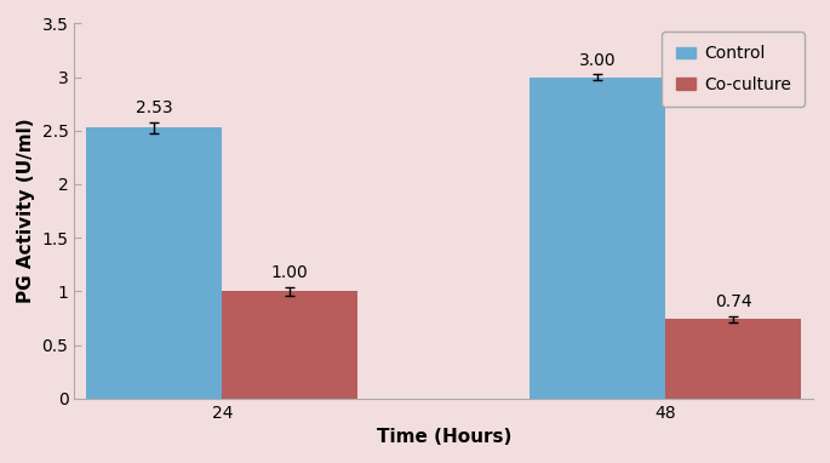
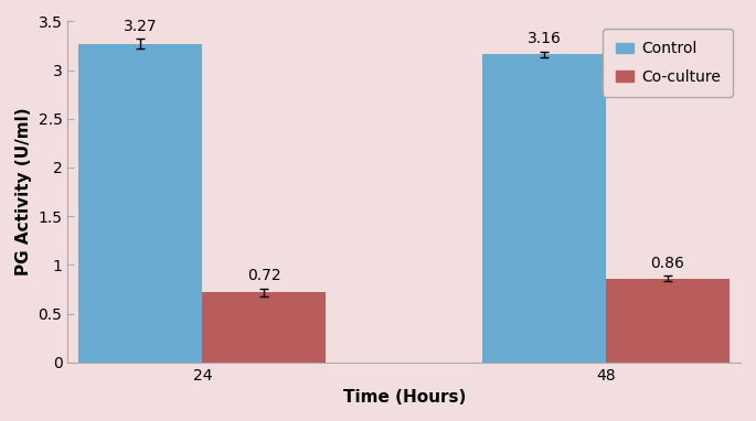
Control/24: 2.53 -> 3.27
Co-culture/24: 1.00 -> 0.72
Control/48: 3.00 -> 3.16
Co-culture/48: 0.74 -> 0.86
